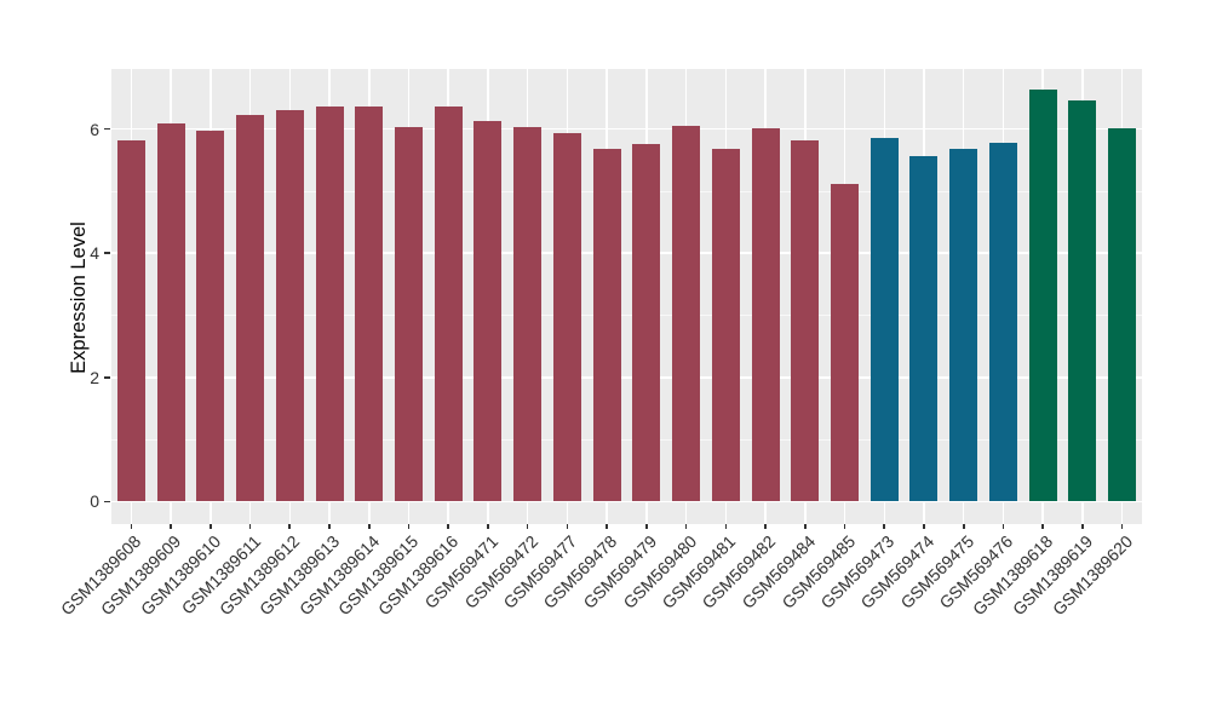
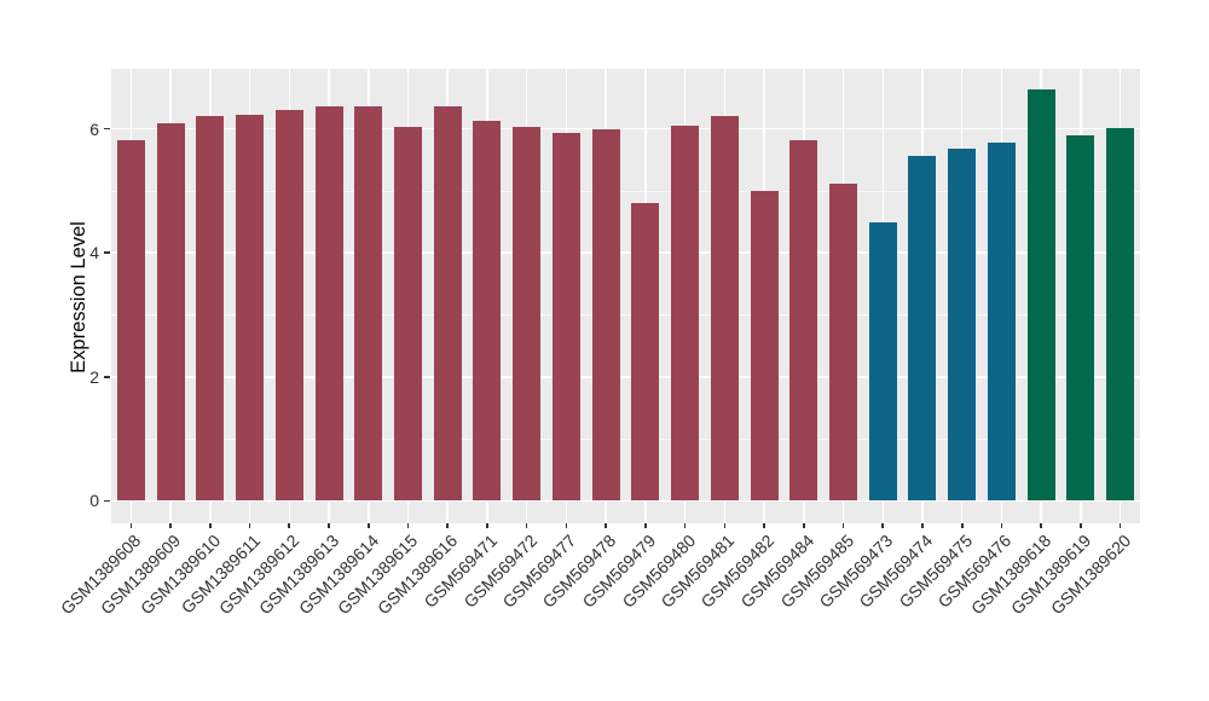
GSM1389610: 6.0 -> 6.2
GSM569478: 5.7 -> 6.0
GSM569479: 5.8 -> 4.8
GSM569481: 5.7 -> 6.2
GSM569482: 6.0 -> 5.0
GSM569473: 5.9 -> 4.5
GSM1389619: 6.5 -> 5.9
